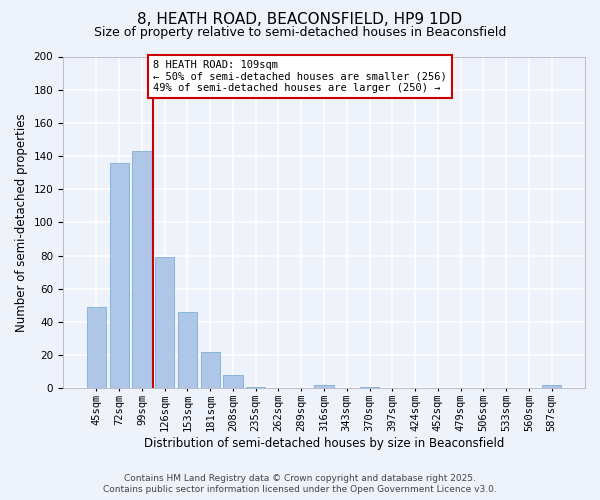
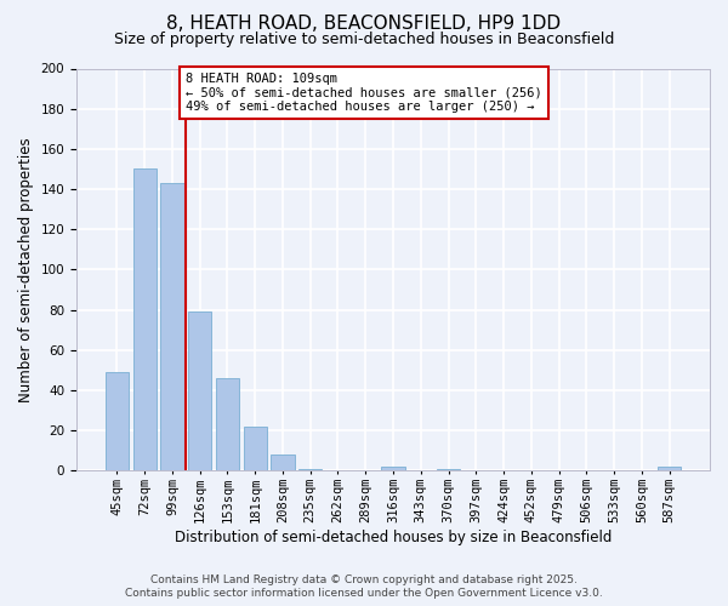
72sqm: 136 -> 150
